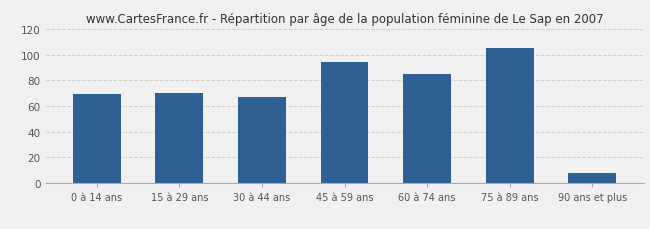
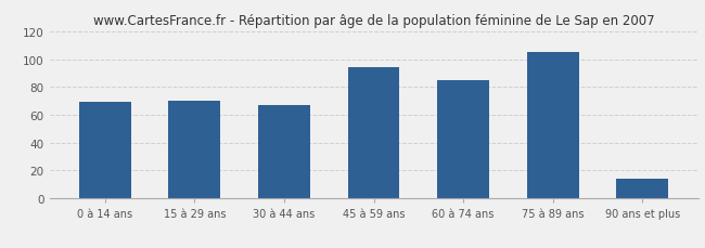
90 ans et plus: 8 -> 14
